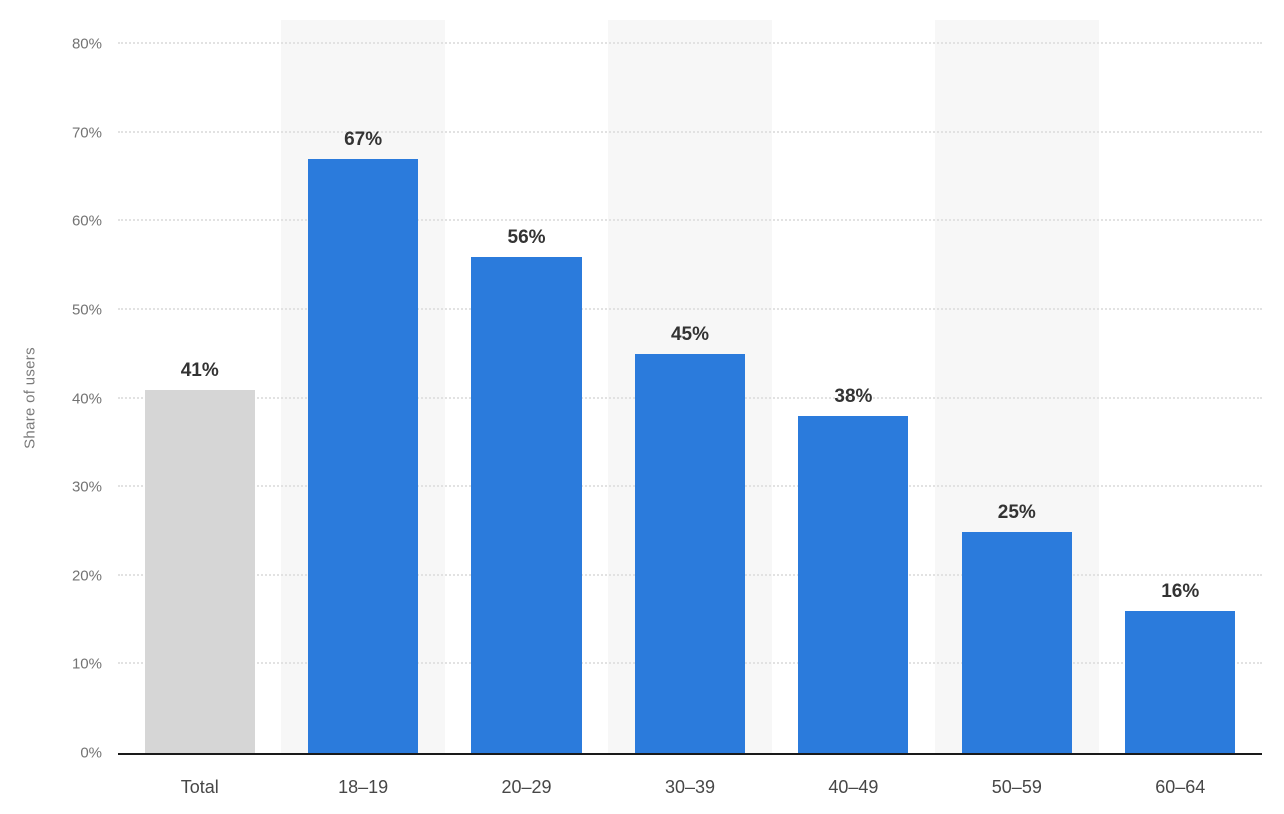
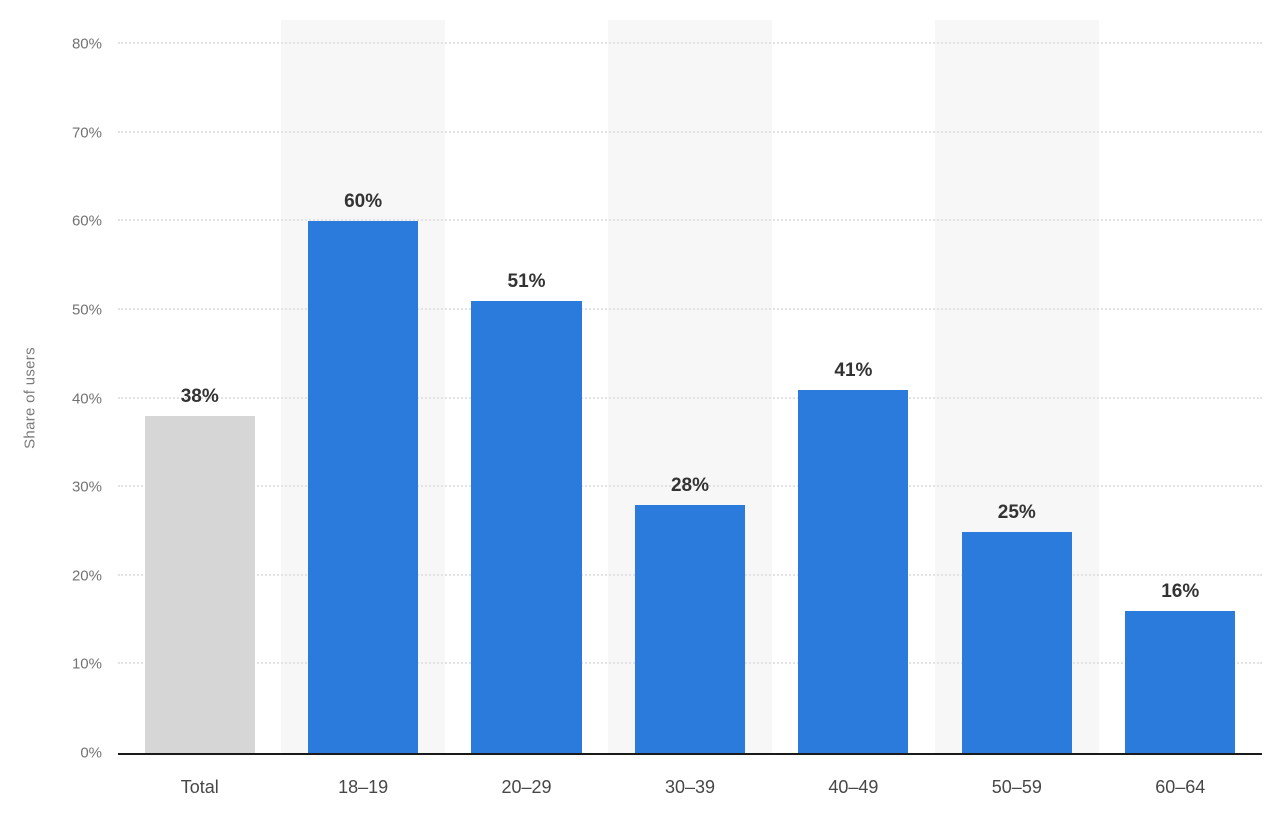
Total: 41% -> 38%
18–19: 67% -> 60%
20–29: 56% -> 51%
30–39: 45% -> 28%
40–49: 38% -> 41%
